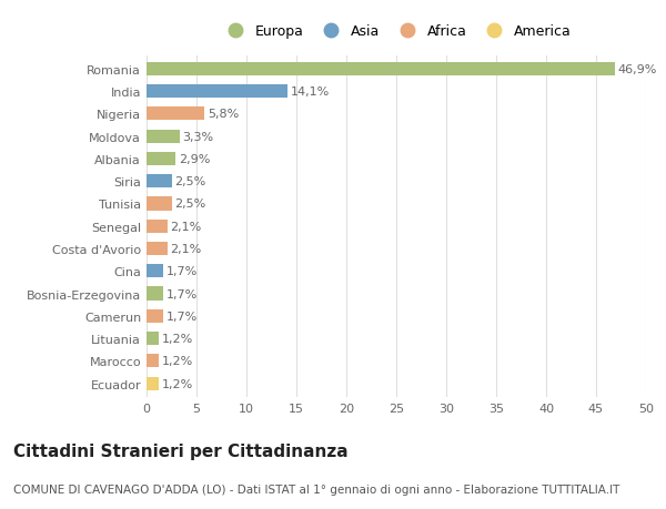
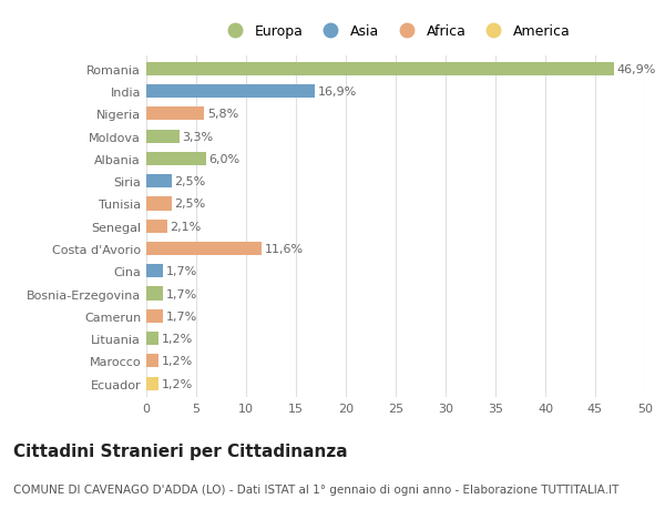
India: 14,1% -> 16,9%
Albania: 2,9% -> 6,0%
Costa d'Avorio: 2,1% -> 11,6%
